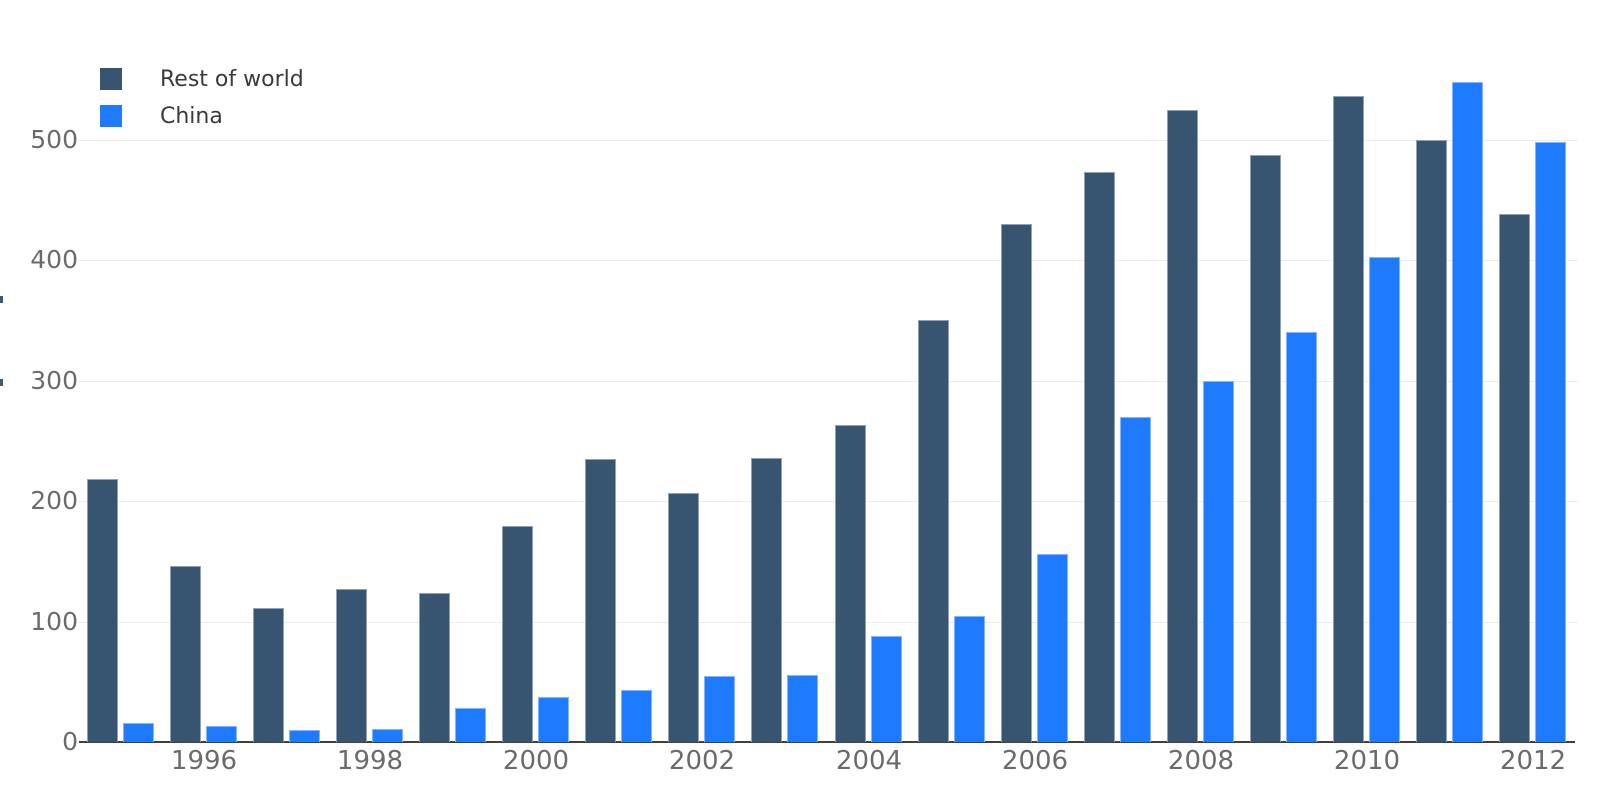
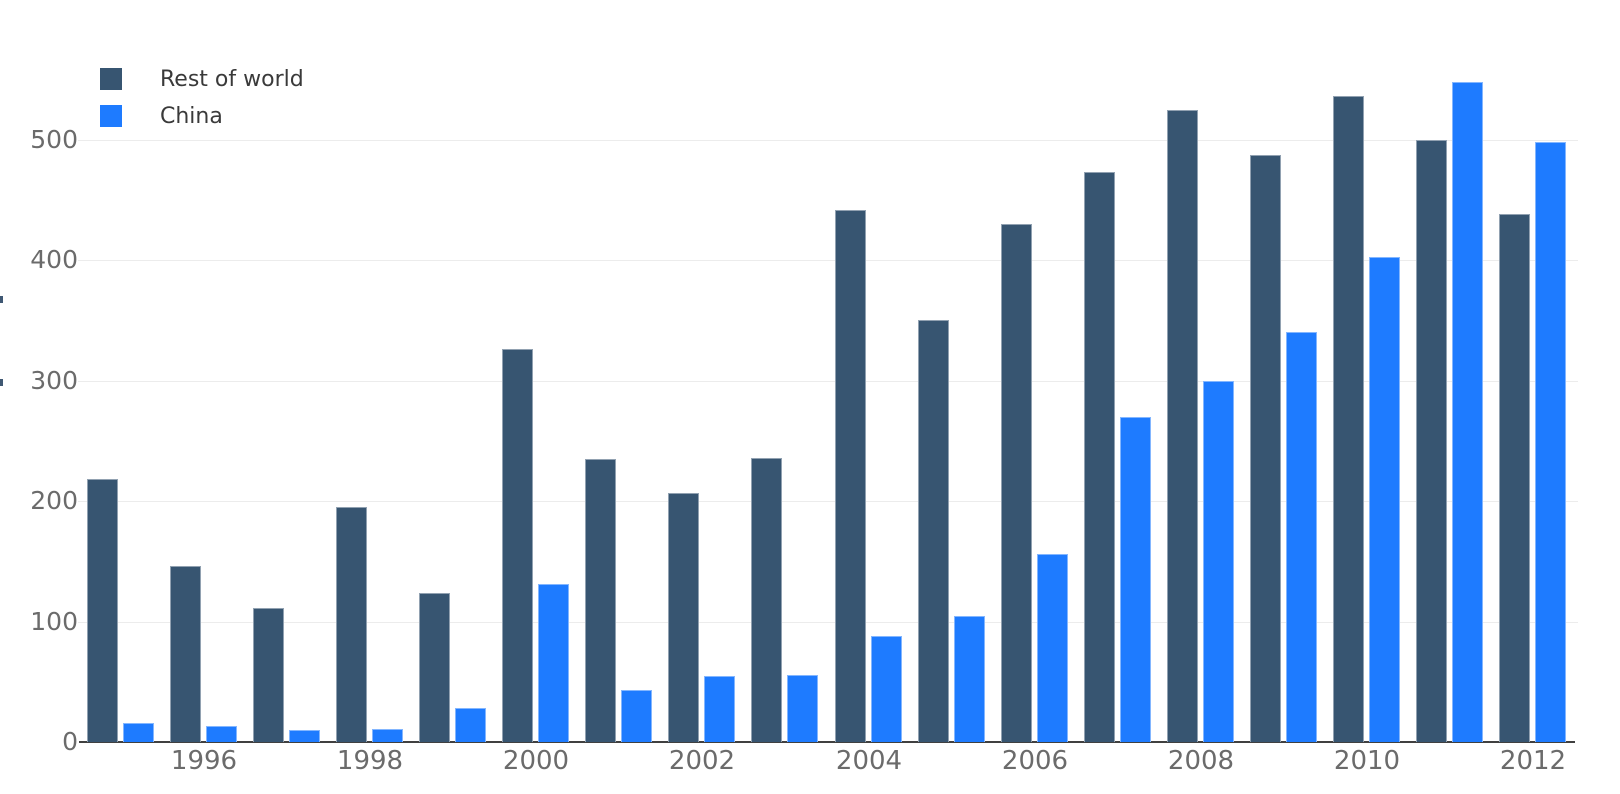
Rest of world/1998: 127 -> 195
Rest of world/2000: 179 -> 326
China/2000: 37 -> 131
Rest of world/2004: 263 -> 442
